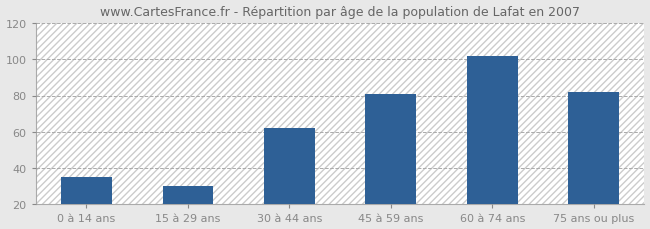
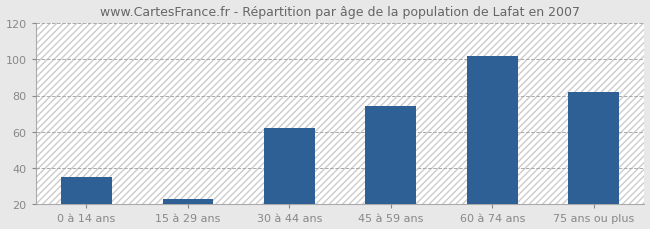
15 à 29 ans: 30 -> 23
45 à 59 ans: 81 -> 74
